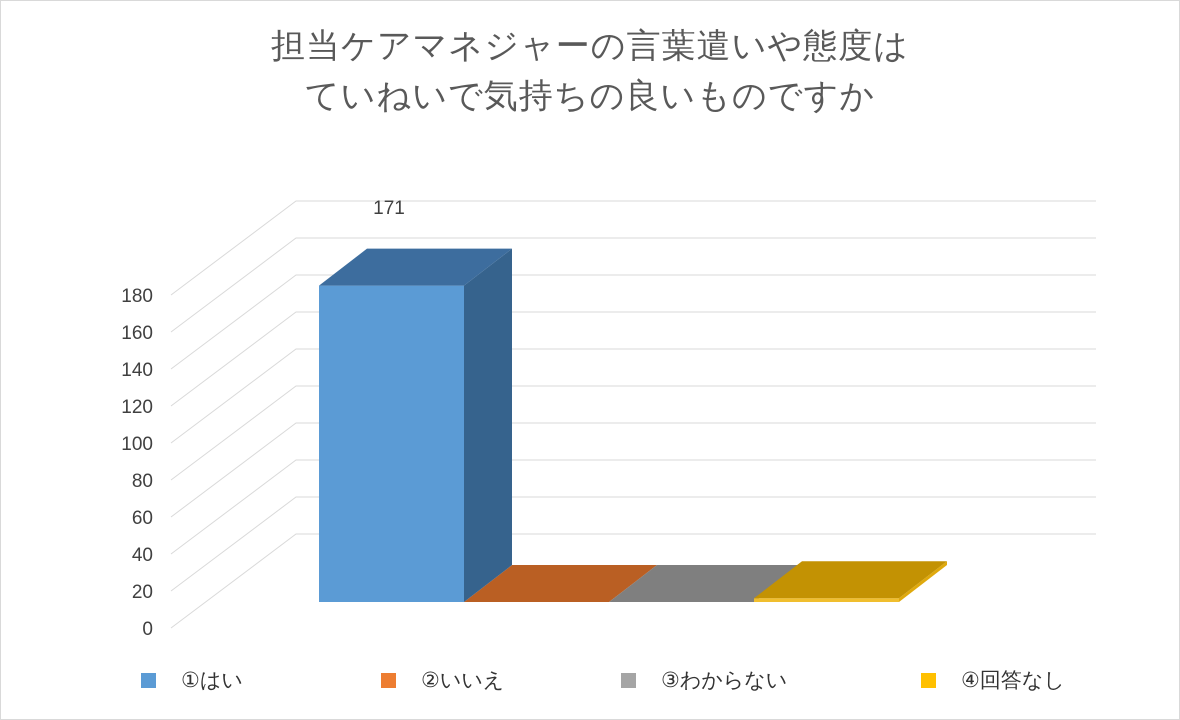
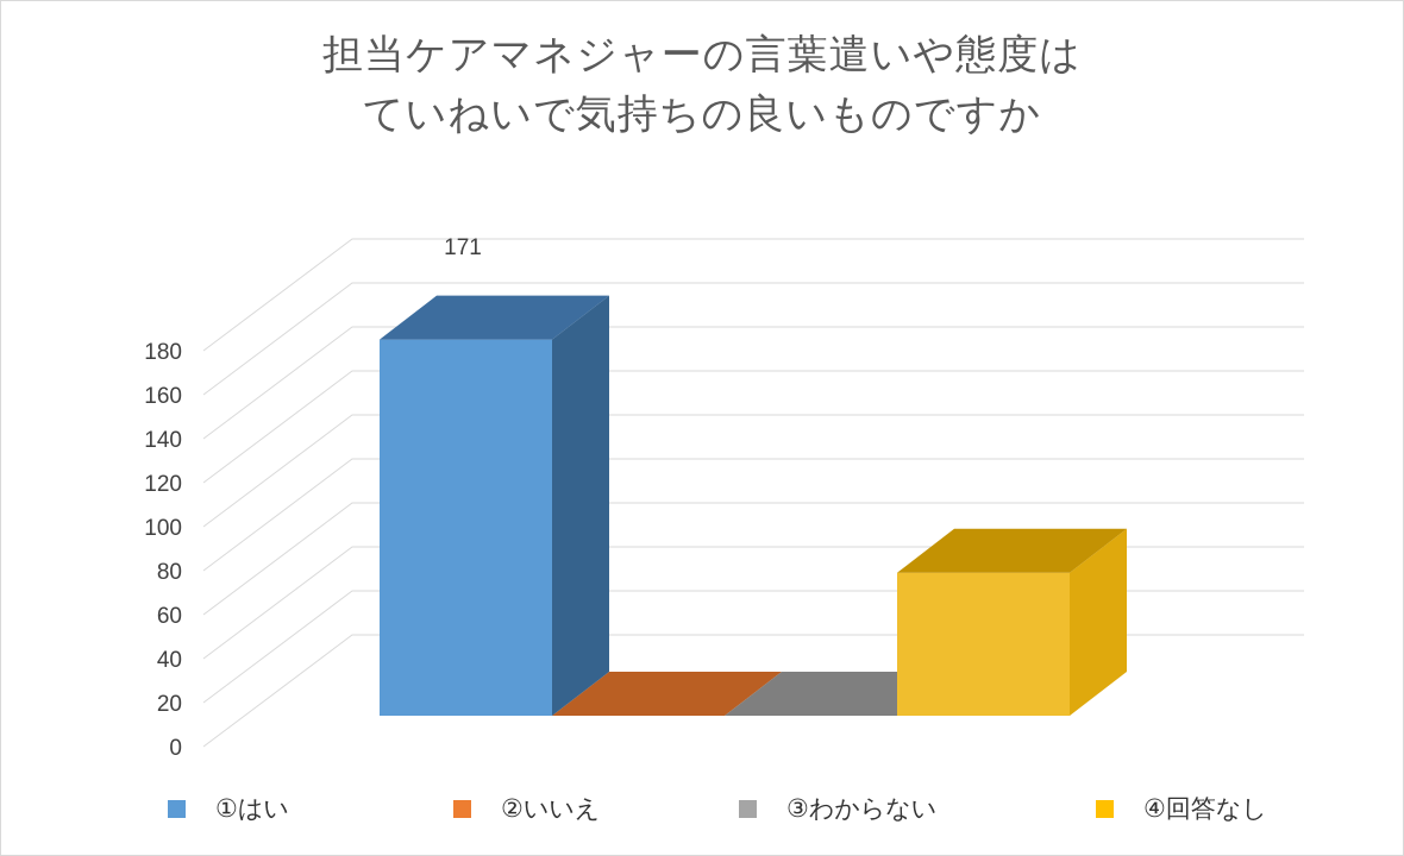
④回答なし: 2 -> 65
